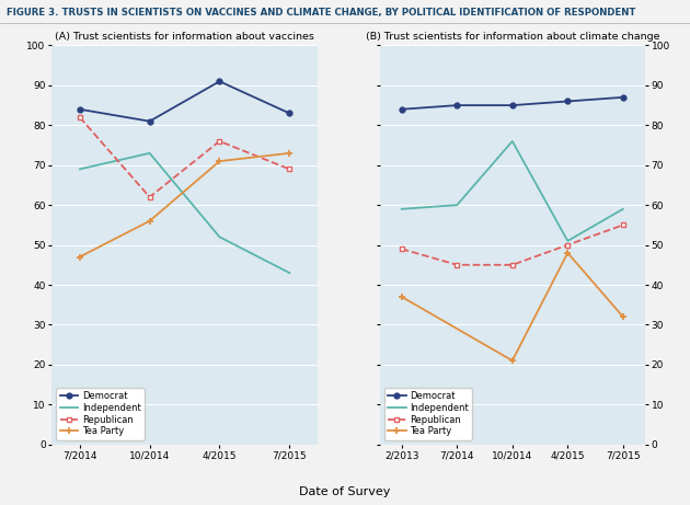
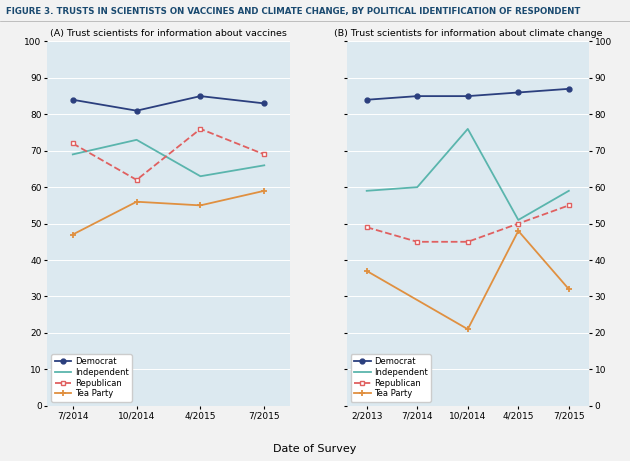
(A) Trust scientists for information about vaccines/Republican/7/2014: 82 -> 72
(A) Trust scientists for information about vaccines/Democrat/4/2015: 91 -> 85
(A) Trust scientists for information about vaccines/Independent/4/2015: 52 -> 63
(A) Trust scientists for information about vaccines/Tea Party/4/2015: 71 -> 55
(A) Trust scientists for information about vaccines/Independent/7/2015: 43 -> 66
(A) Trust scientists for information about vaccines/Tea Party/7/2015: 73 -> 59
